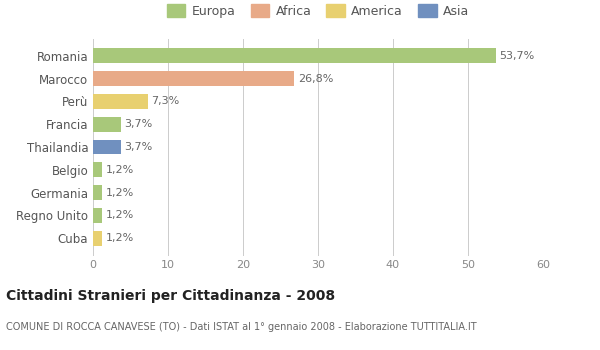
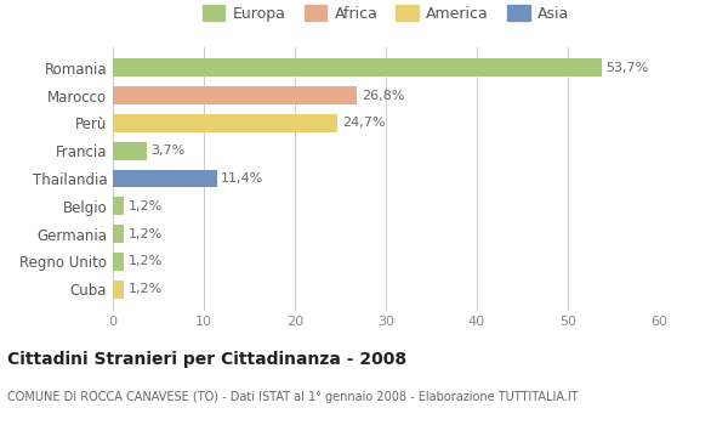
Perù: 7,3% -> 24,7%
Thailandia: 3,7% -> 11,4%
